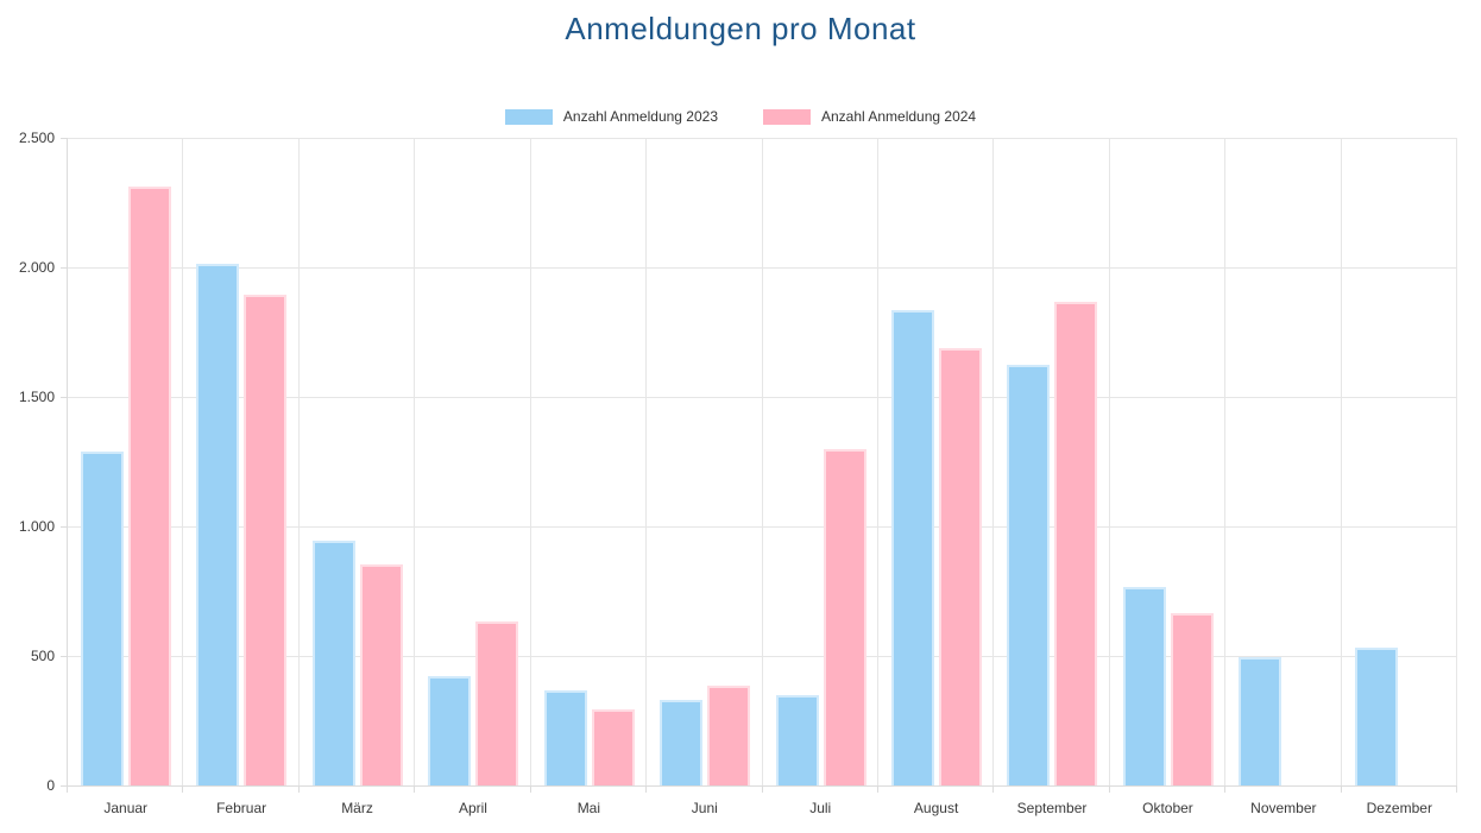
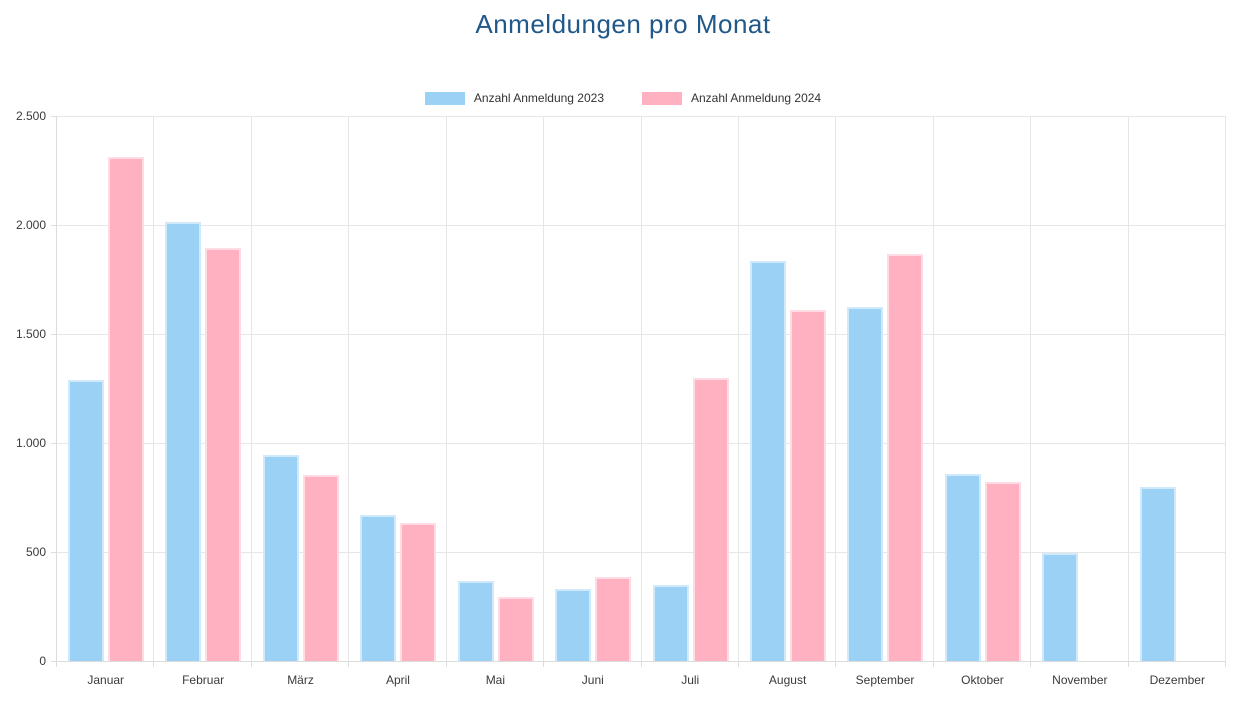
Anzahl Anmeldung 2023/April: 420 -> 670
Anzahl Anmeldung 2024/August: 1690 -> 1610
Anzahl Anmeldung 2023/Oktober: 760 -> 860
Anzahl Anmeldung 2024/Oktober: 660 -> 820
Anzahl Anmeldung 2023/Dezember: 530 -> 800
